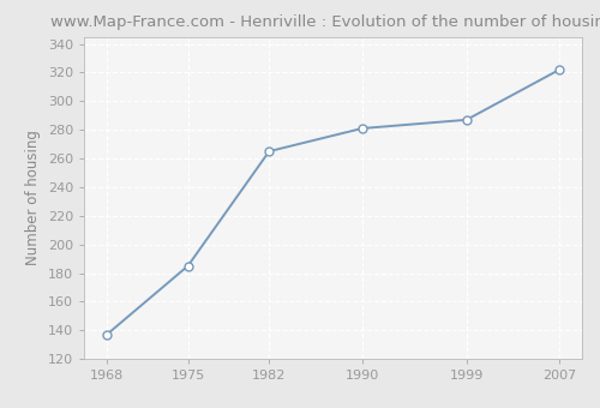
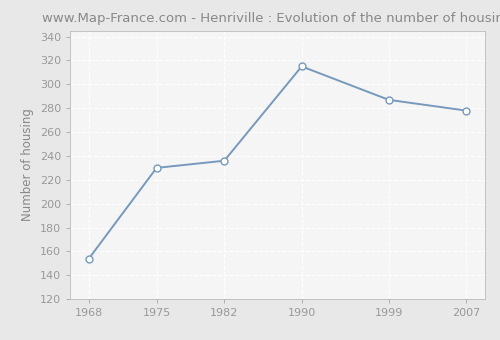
1968: 137 -> 154
1975: 185 -> 230
1982: 265 -> 236
1990: 281 -> 315
2007: 322 -> 278
